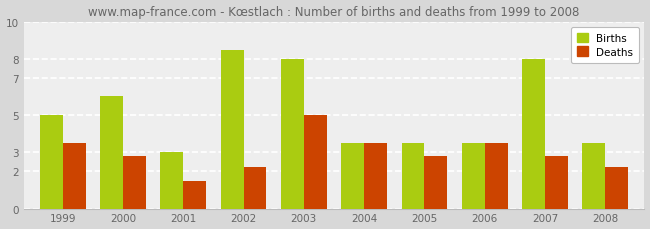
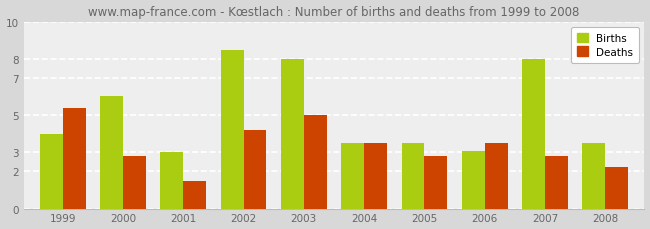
Births/1999: 5.0 -> 4.0
Deaths/1999: 3.5 -> 5.4
Deaths/2002: 2.2 -> 4.2
Births/2006: 3.5 -> 3.1
